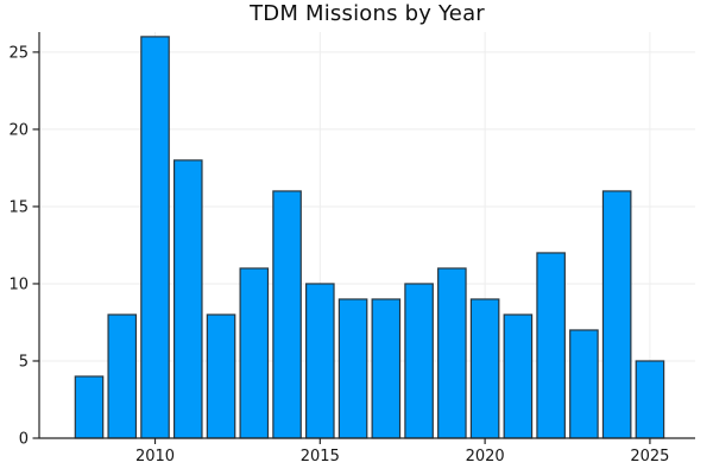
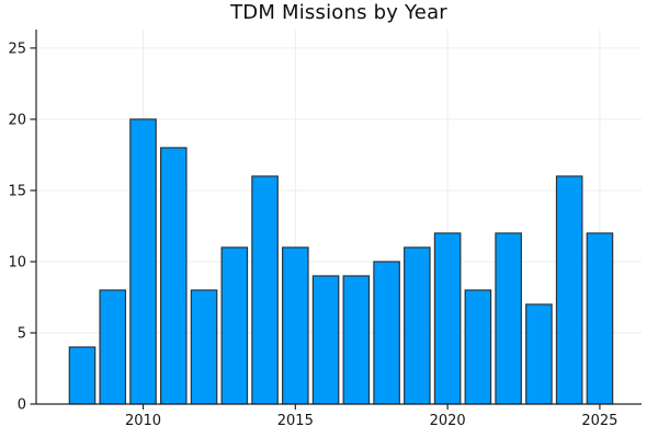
2010: 26 -> 20
2015: 10 -> 11
2020: 9 -> 12
2025: 5 -> 12
